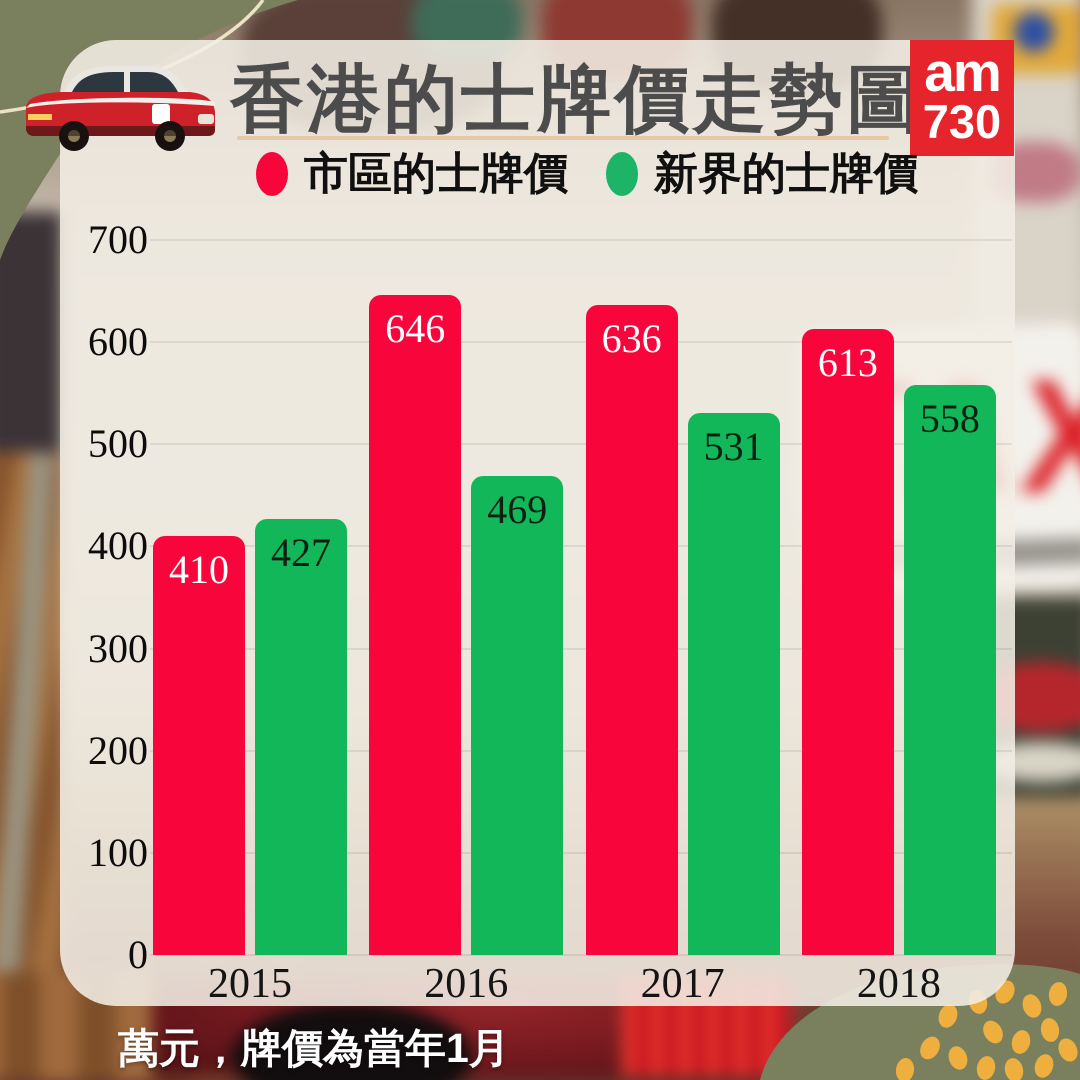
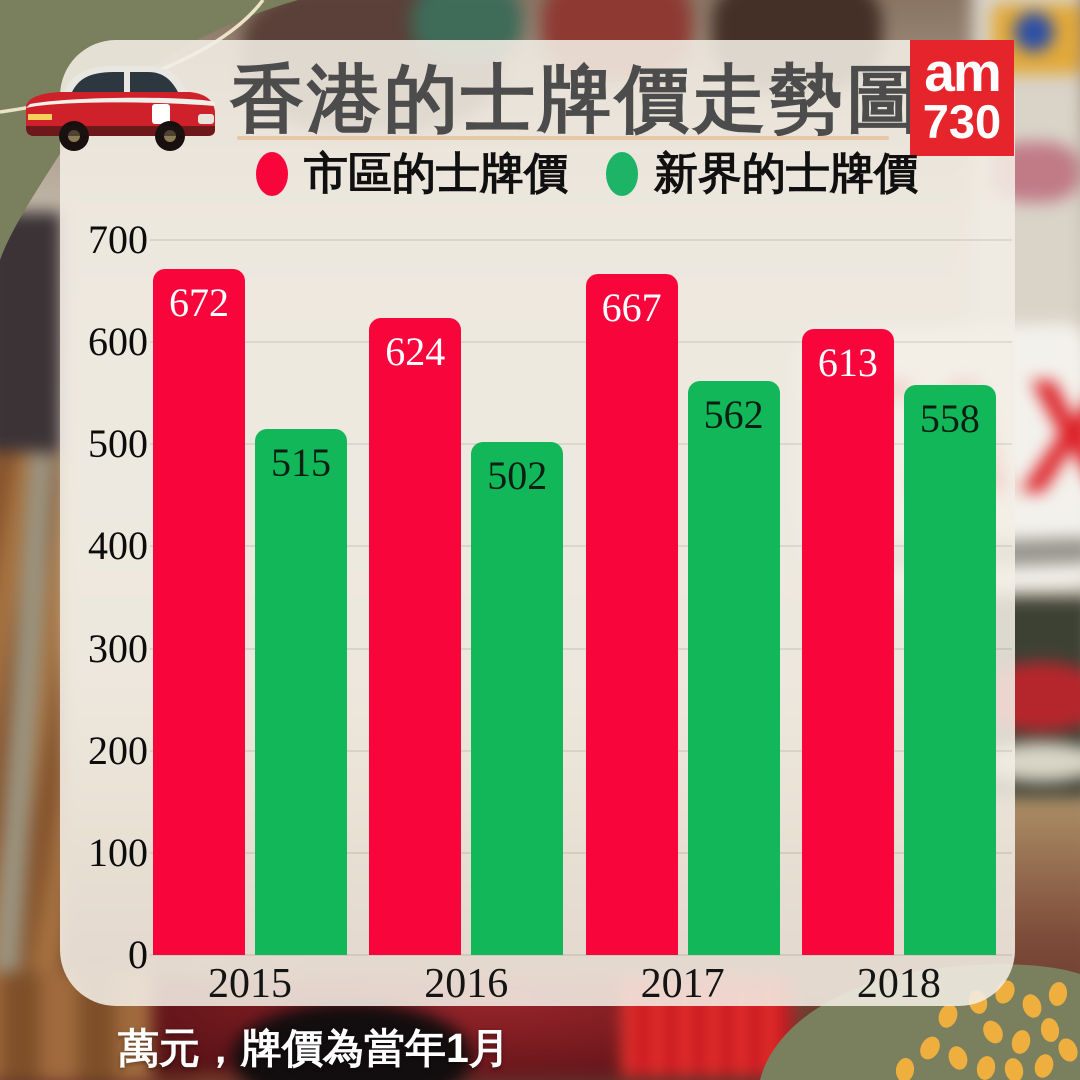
市區的士牌價/2015: 410 -> 672
新界的士牌價/2015: 427 -> 515
市區的士牌價/2016: 646 -> 624
新界的士牌價/2016: 469 -> 502
市區的士牌價/2017: 636 -> 667
新界的士牌價/2017: 531 -> 562
